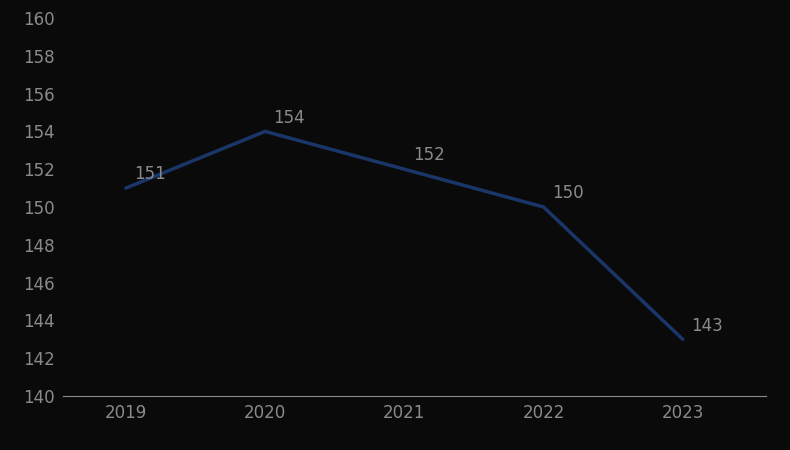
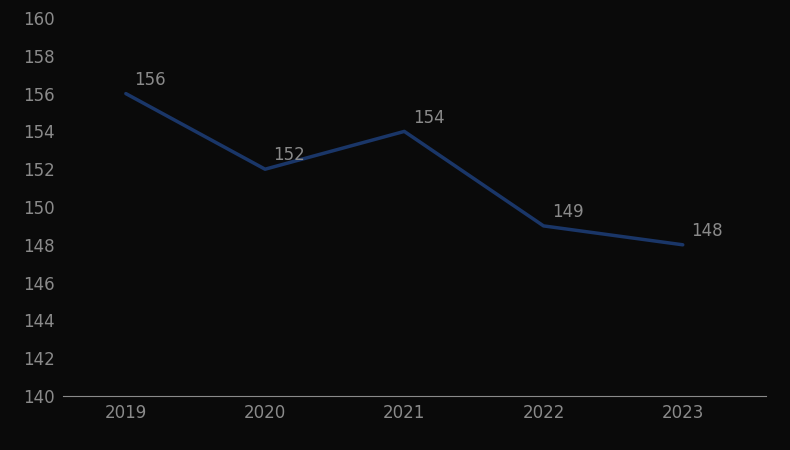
2019: 151 -> 156
2020: 154 -> 152
2021: 152 -> 154
2022: 150 -> 149
2023: 143 -> 148
